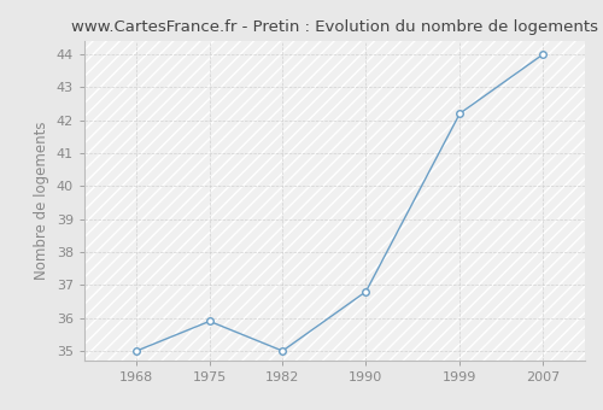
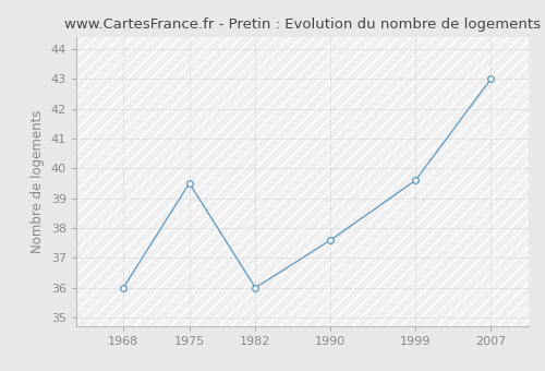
1968: 35.0 -> 36.0
1975: 35.9 -> 39.5
1982: 35.0 -> 36.0
1990: 36.8 -> 37.6
1999: 42.2 -> 39.6
2007: 44.0 -> 43.0
